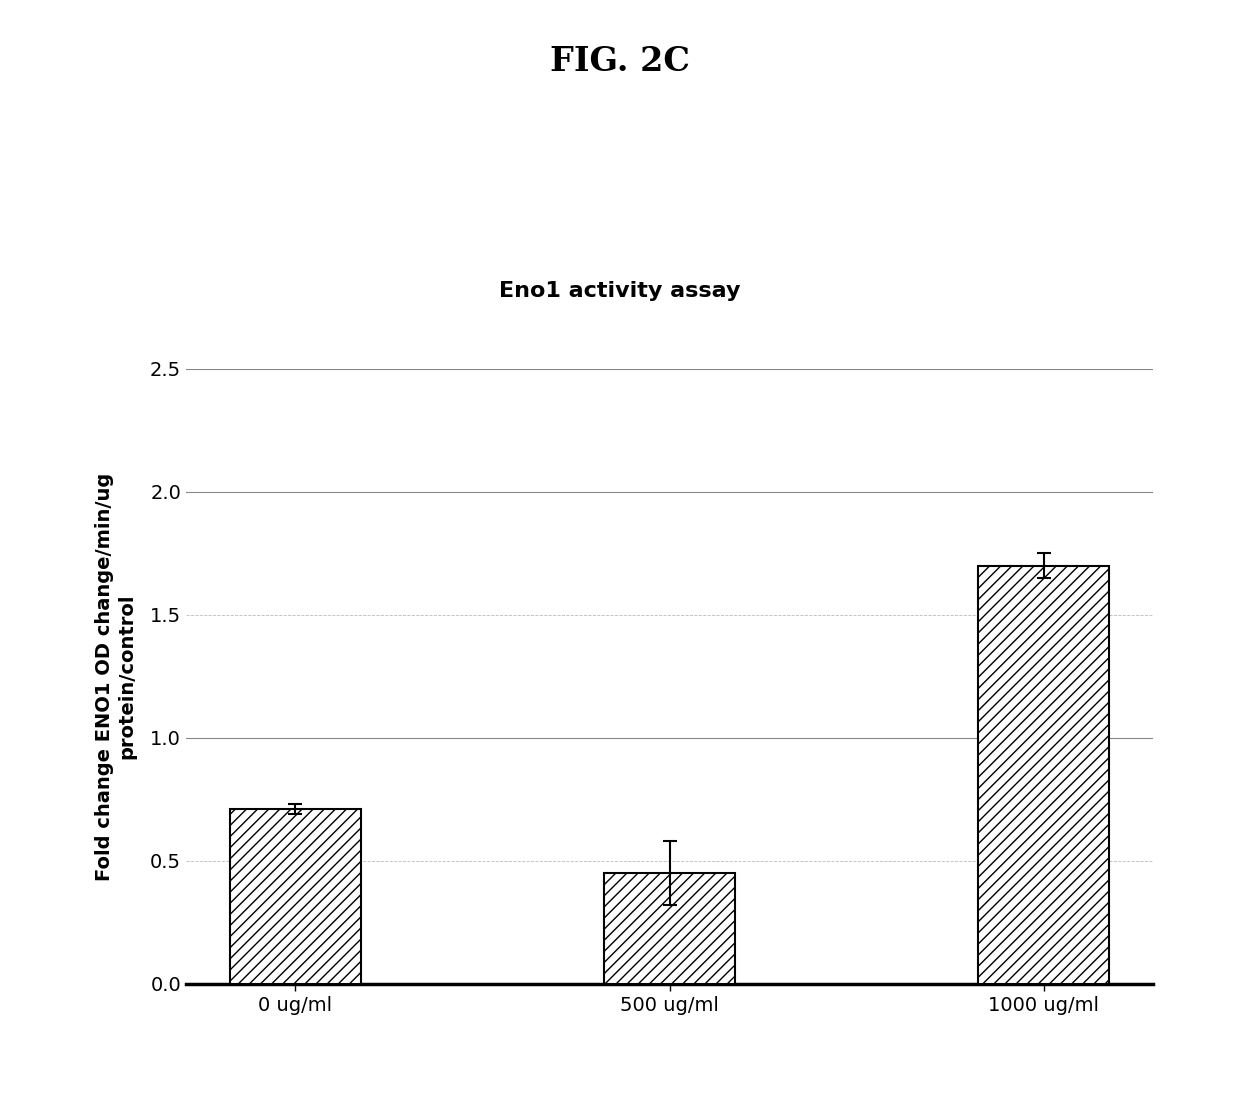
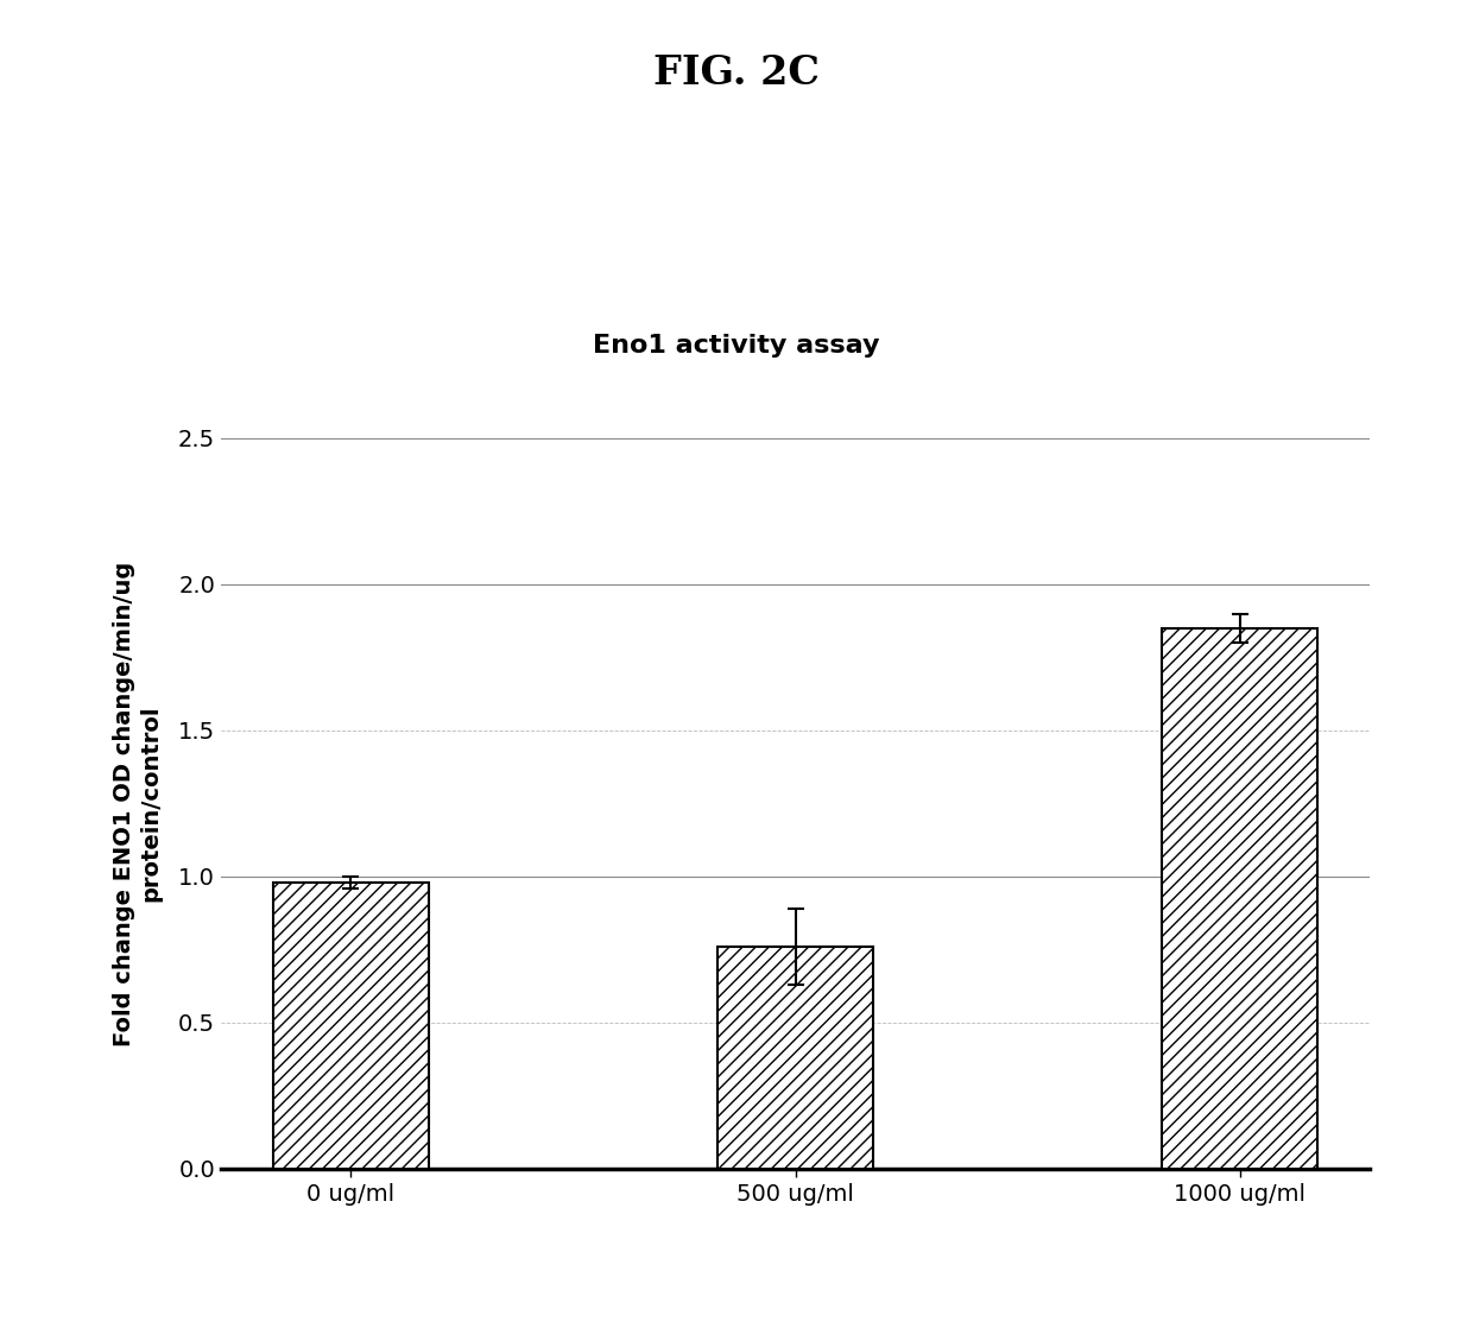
0 ug/ml: 0.71 -> 0.98
500 ug/ml: 0.45 -> 0.76
1000 ug/ml: 1.70 -> 1.85
